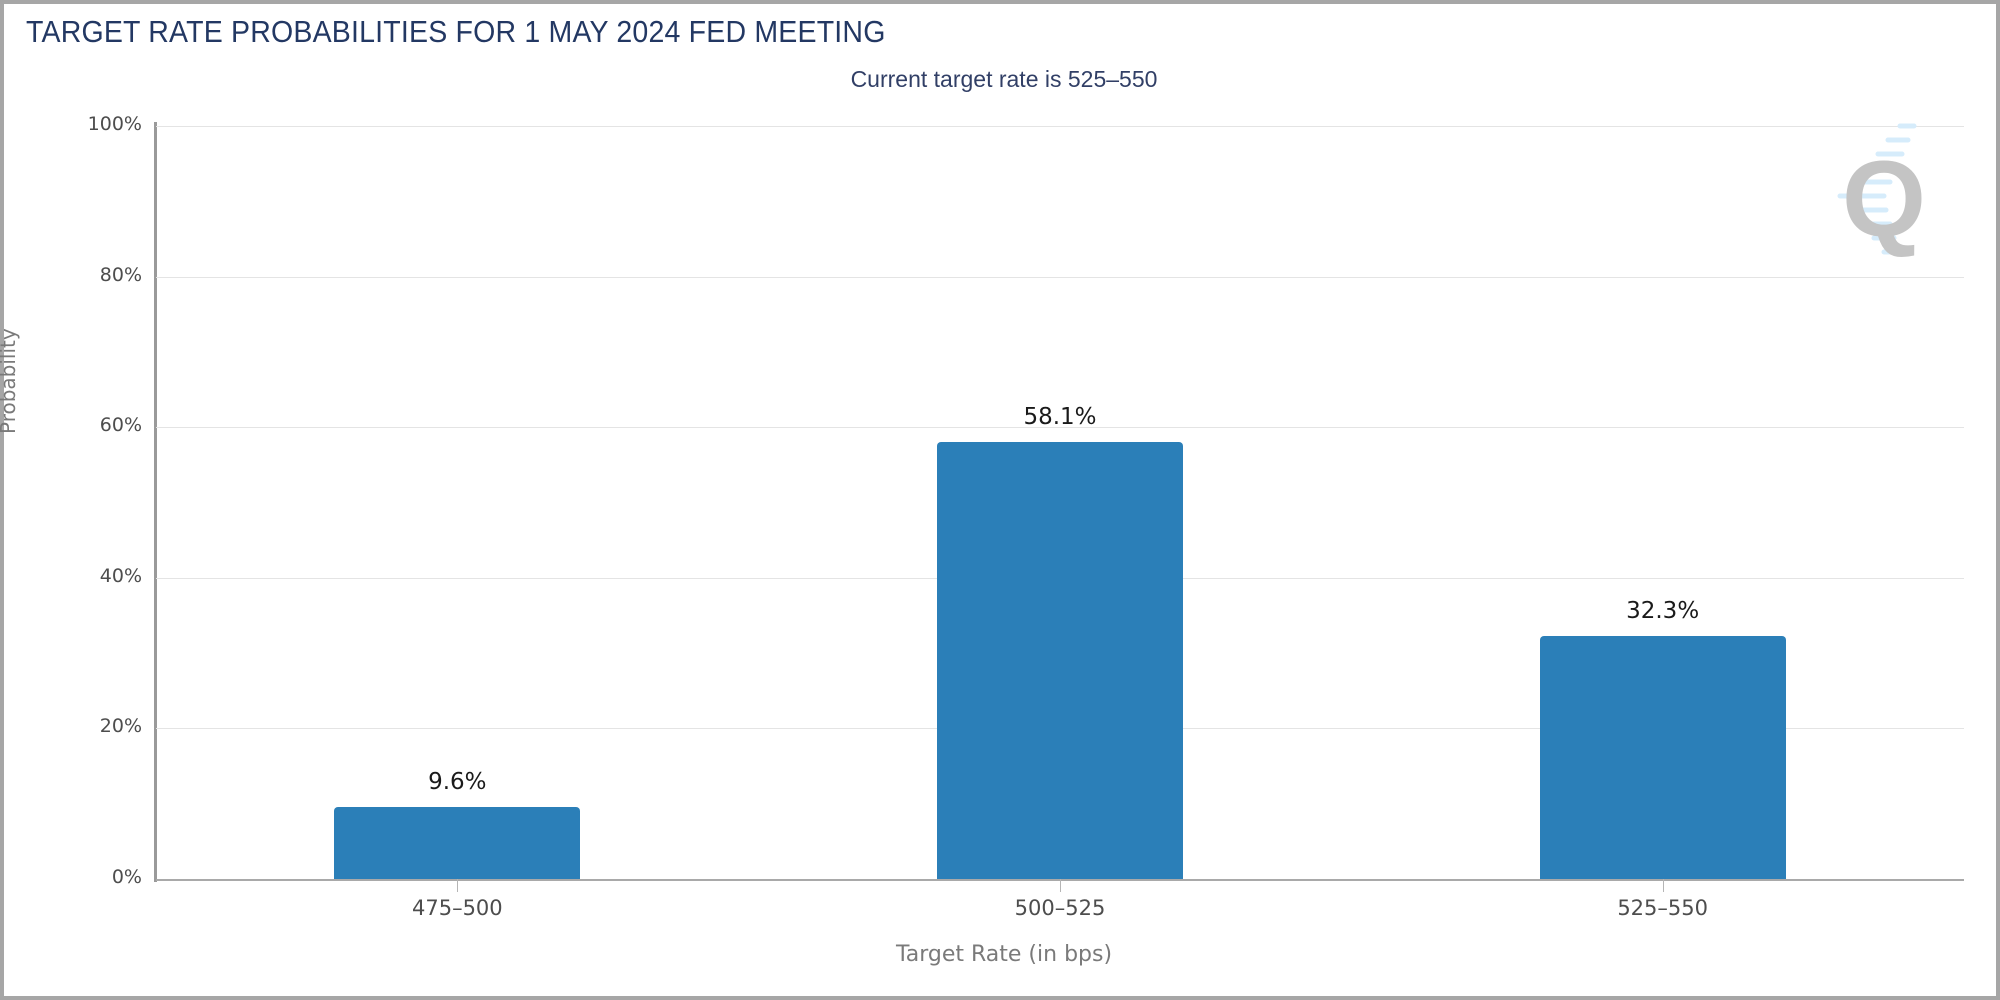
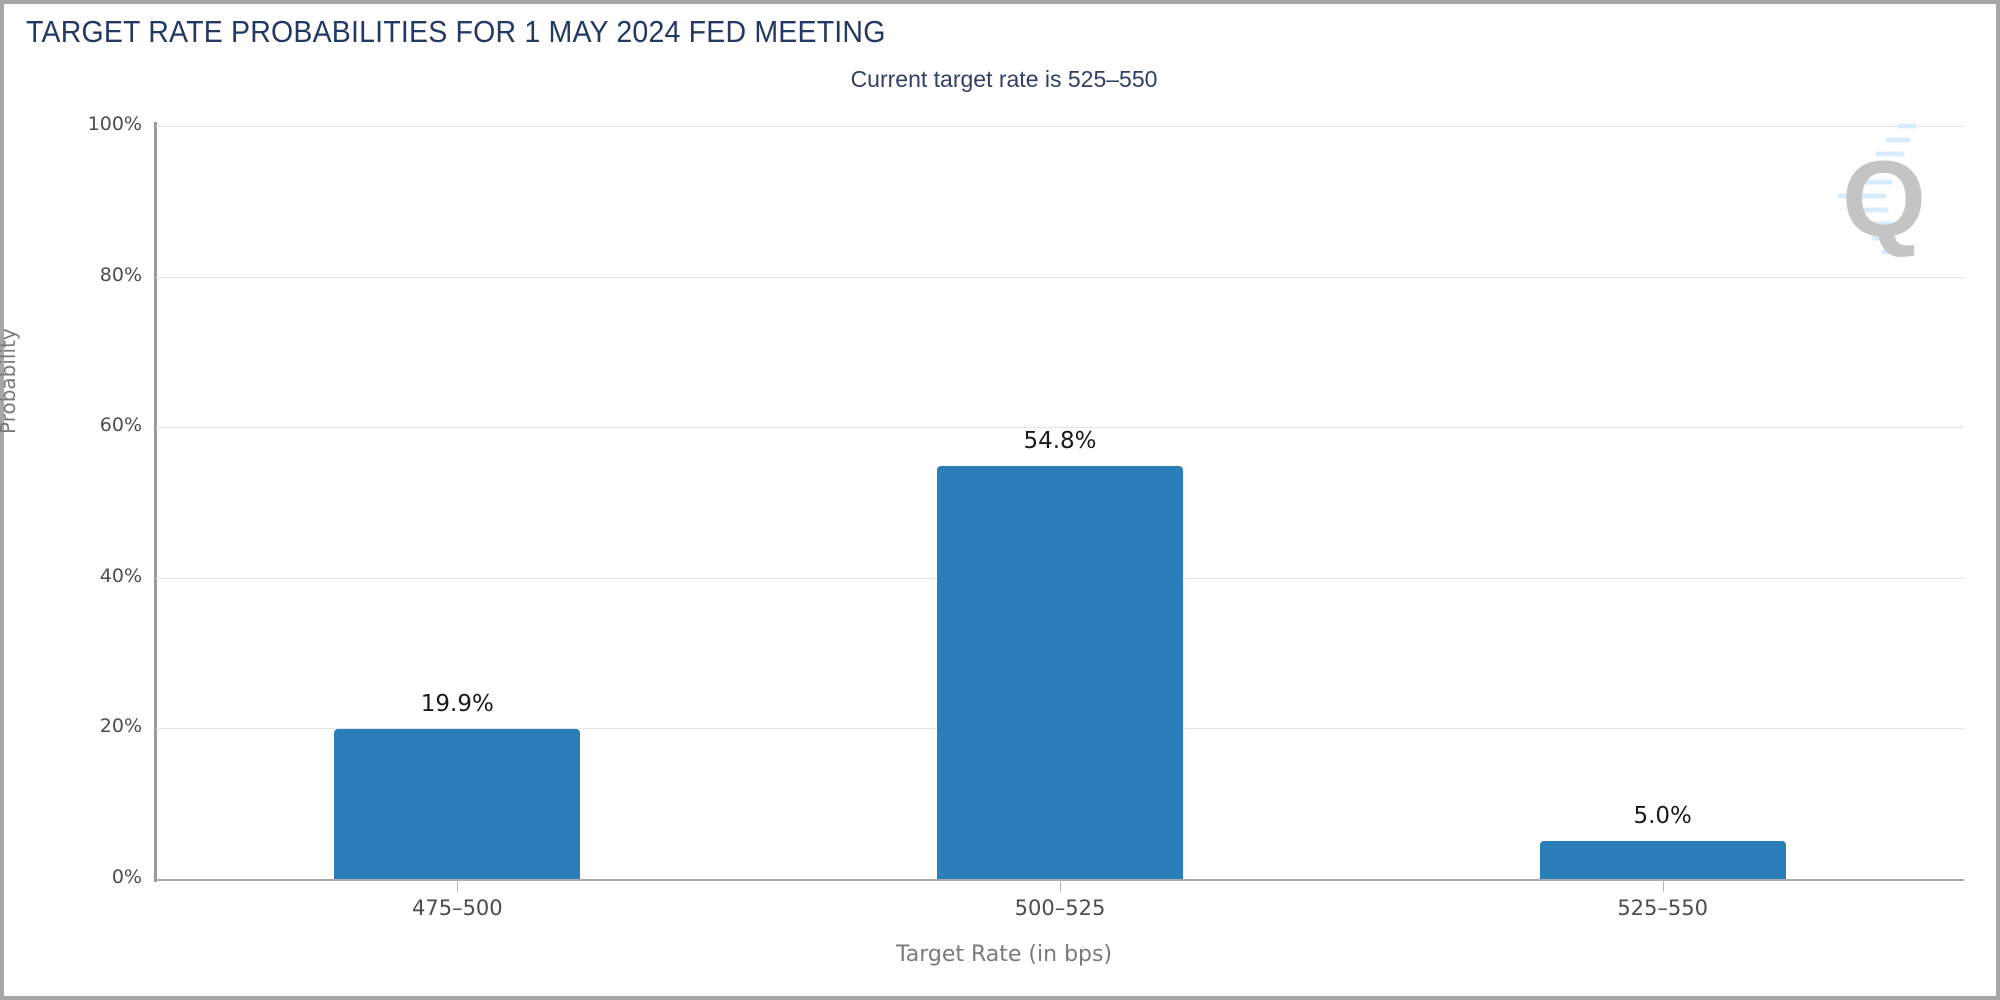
475–500: 9.6% -> 19.9%
500–525: 58.1% -> 54.8%
525–550: 32.3% -> 5.0%
